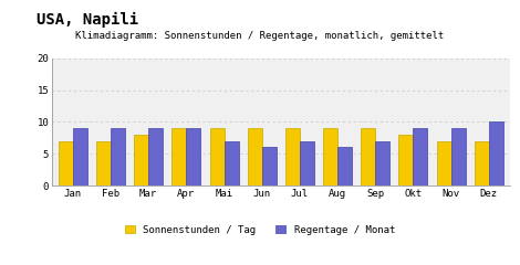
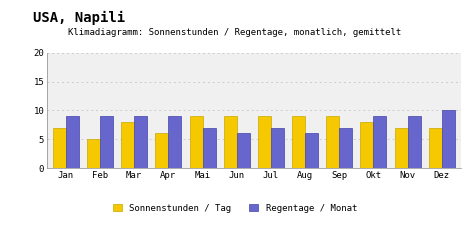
Sonnenstunden / Tag/Feb: 7 -> 5
Sonnenstunden / Tag/Apr: 9 -> 6
